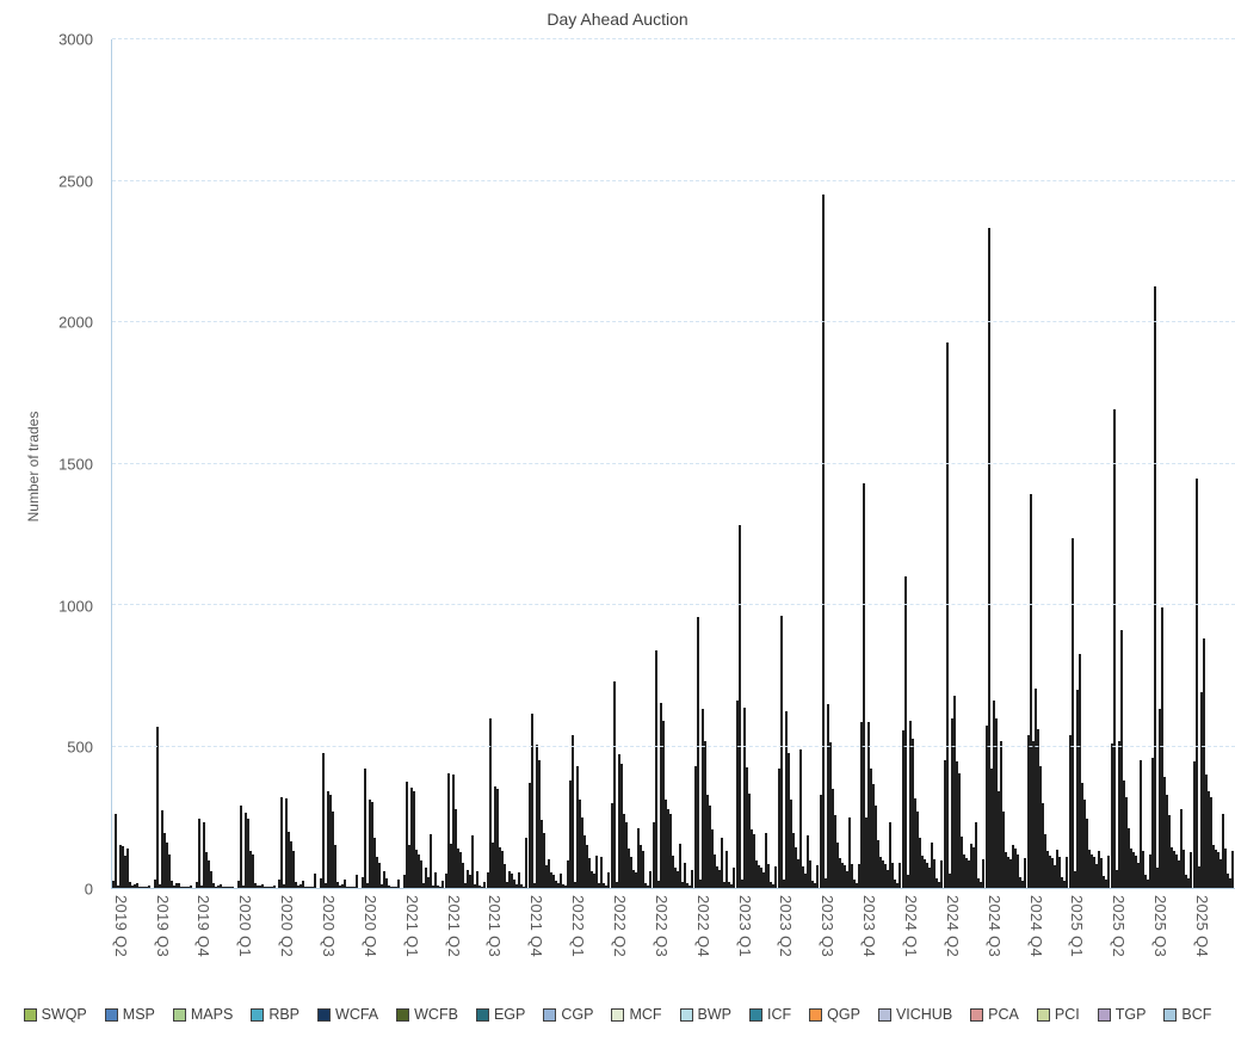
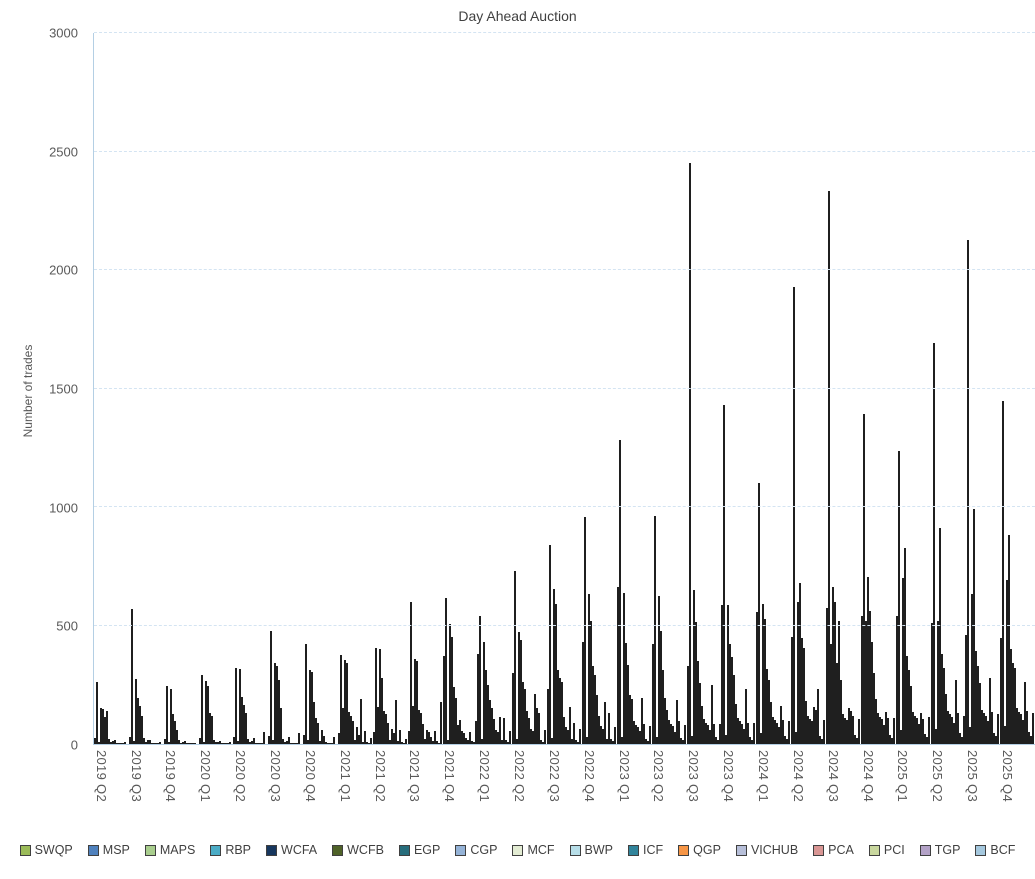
BWP/2023 Q2: 490 -> 80
MAPS/2023 Q4: 250 -> 40
VICHUB/2025 Q2: 450 -> 270
